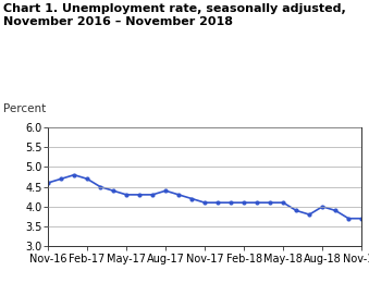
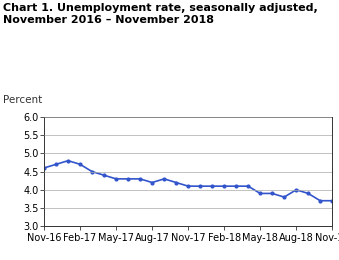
Aug-17: 4.4 -> 4.2
May-18: 4.1 -> 3.9
